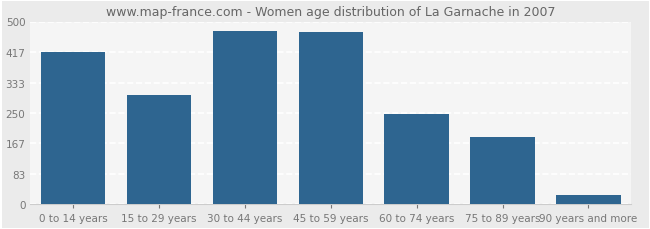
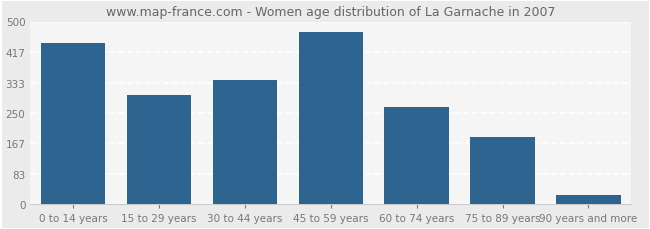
0 to 14 years: 417 -> 440
30 to 44 years: 474 -> 340
60 to 74 years: 248 -> 265
